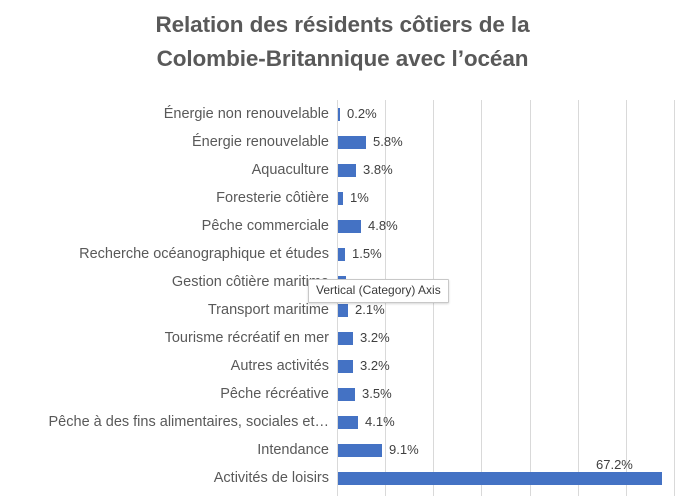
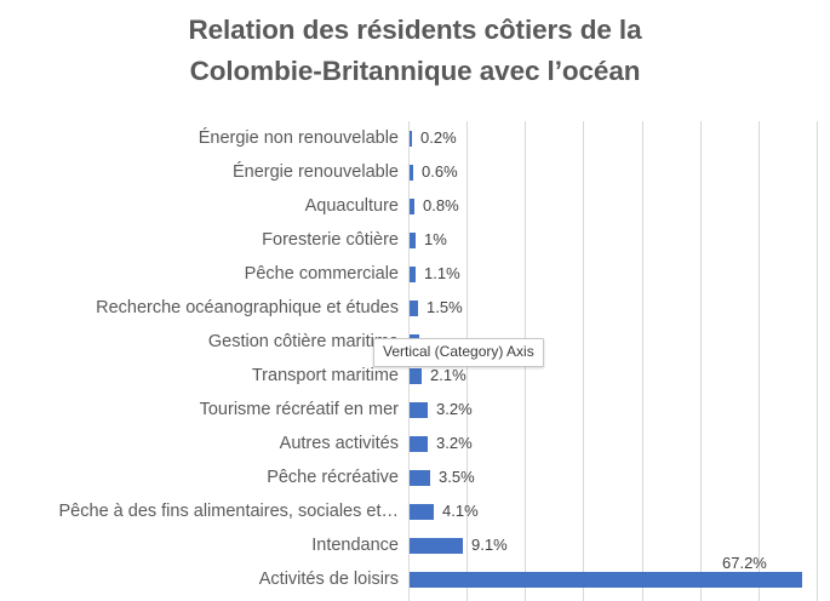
Énergie renouvelable: 5.8% -> 0.6%
Aquaculture: 3.8% -> 0.8%
Pêche commerciale: 4.8% -> 1.1%
